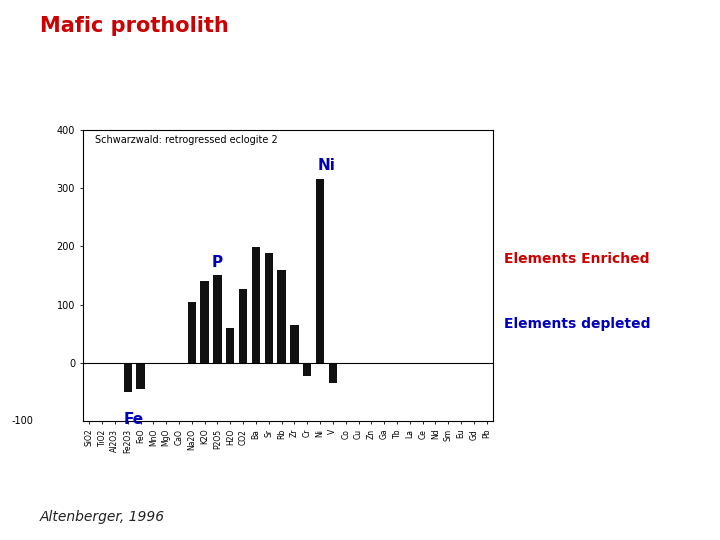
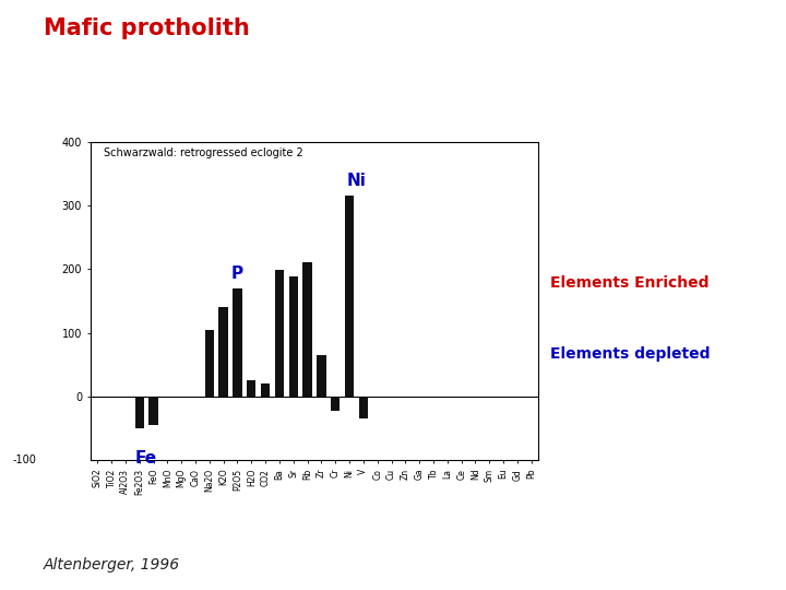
P2O5: 150 -> 170
H2O: 60 -> 25
CO2: 126 -> 20
Rb: 160 -> 210
